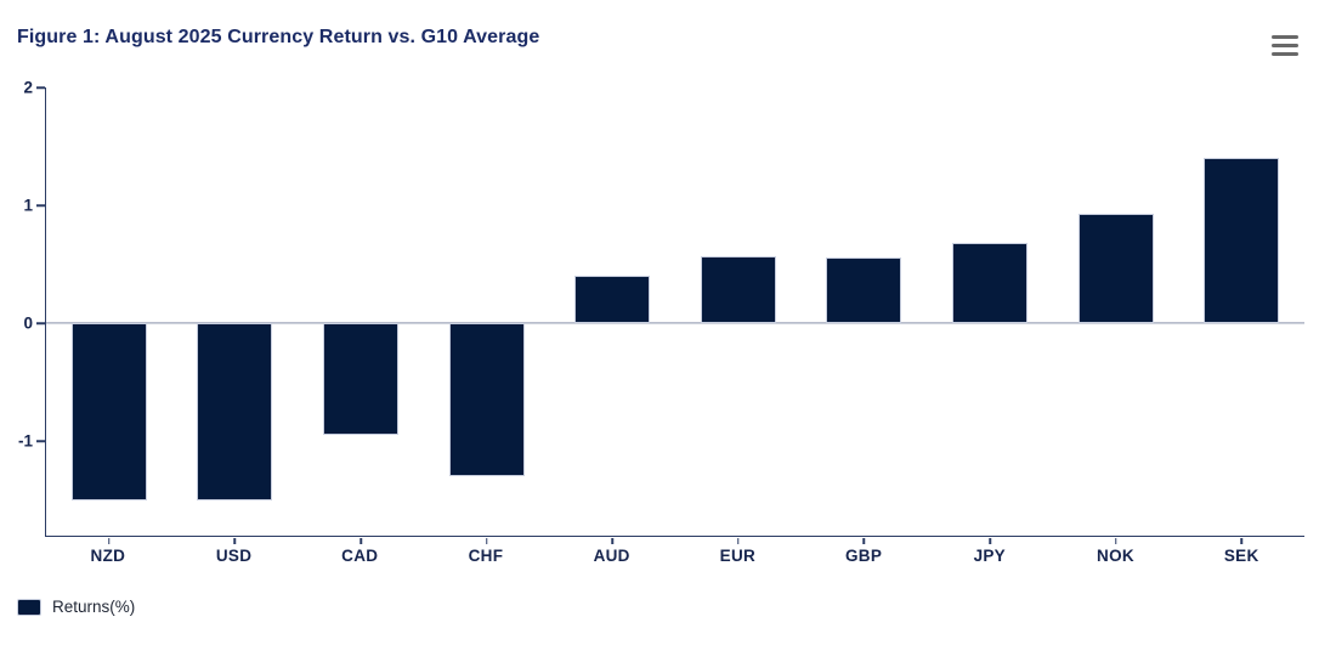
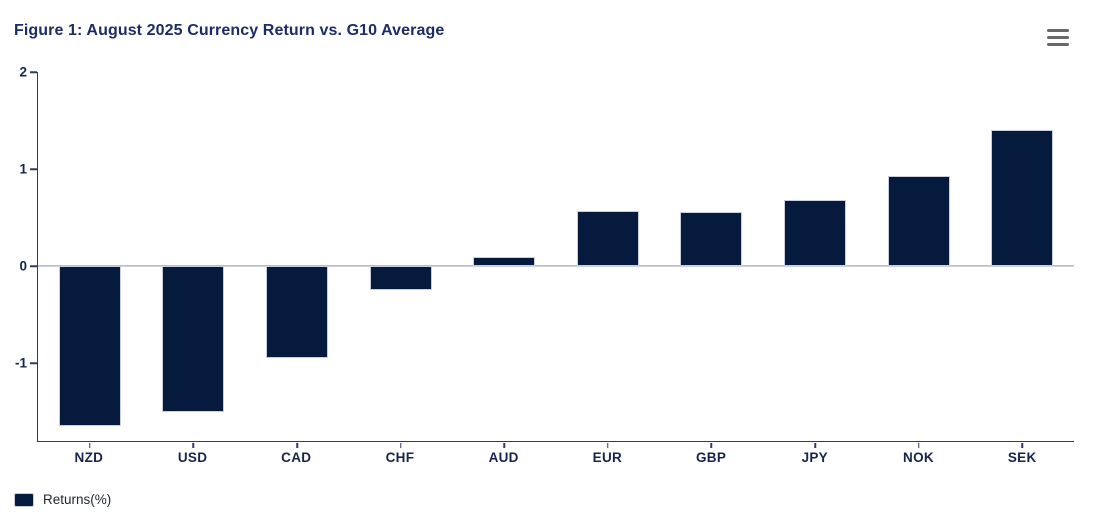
NZD: -1.5 -> -1.6
CHF: -1.3 -> -0.2
AUD: 0.4 -> 0.1
